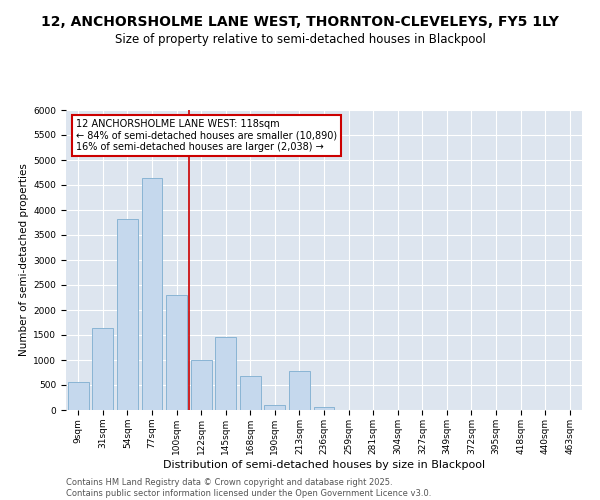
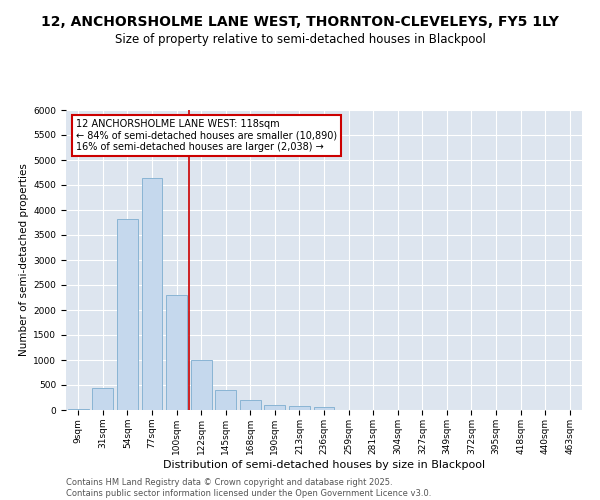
9sqm: 560 -> 20
31sqm: 1640 -> 450
145sqm: 1460 -> 400
168sqm: 680 -> 200
213sqm: 780 -> 80
